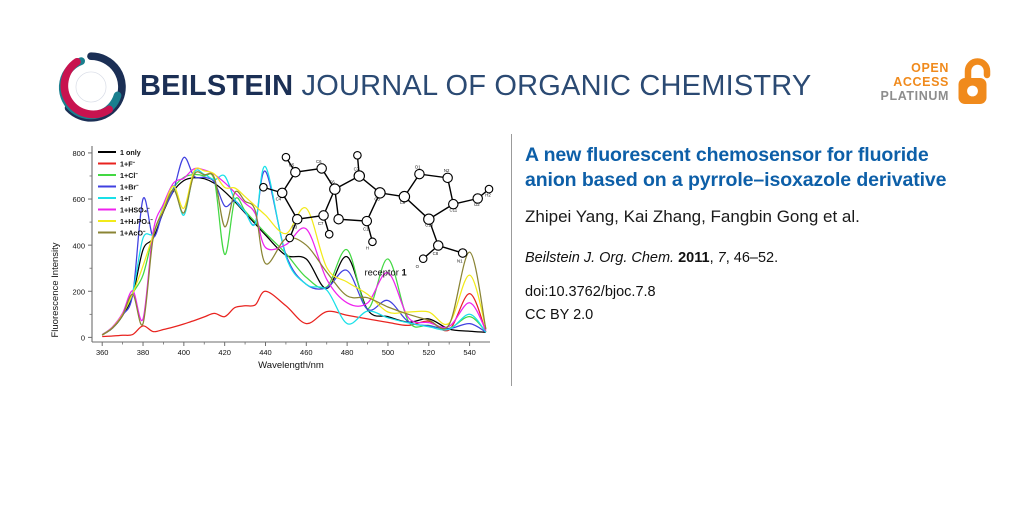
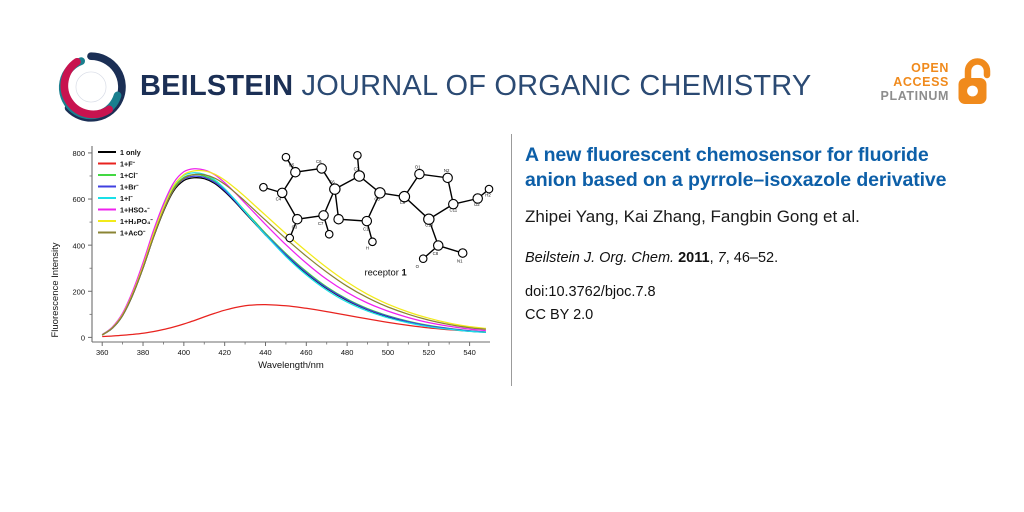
1 only/380: 380 -> 300
1+F⁻/380: 50 -> 20
1+Cl⁻/380: 270 -> 310
1+Br⁻/380: 600 -> 300
1+I⁻/380: 430 -> 320
1+HSO₄⁻/380: 80 -> 320
1+AcO⁻/380: 60 -> 300
1+Br⁻/400: 780 -> 690
1+I⁻/400: 530 -> 700
1+HSO₄⁻/400: 690 -> 720
1+H₂PO₄⁻/400: 560 -> 710
1+AcO⁻/400: 540 -> 690
1+F⁻/420: 90 -> 120
1+Cl⁻/420: 360 -> 640
1+Br⁻/420: 570 -> 640
1+I⁻/420: 700 -> 640
1+H₂PO₄⁻/420: 650 -> 680
1+AcO⁻/420: 480 -> 660
1+F⁻/440: 200 -> 140
1+Br⁻/440: 720 -> 450
1+I⁻/440: 740 -> 440
1+HSO₄⁻/440: 390 -> 490
1+AcO⁻/440: 320 -> 510
1 only/460: 340 -> 280
1+F⁻/460: 60 -> 130
1+Cl⁻/460: 260 -> 290
1+Br⁻/460: 230 -> 280
1+I⁻/460: 230 -> 270
1+HSO₄⁻/460: 470 -> 320
1+H₂PO₄⁻/460: 560 -> 370
1+AcO⁻/460: 400 -> 350
1 only/480: 350 -> 160
1+Cl⁻/480: 380 -> 170
1+Br⁻/480: 290 -> 160
1+I⁻/480: 60 -> 150
1+HSO₄⁻/480: 150 -> 200
1+AcO⁻/480: 180 -> 220
1+Cl⁻/500: 340 -> 90
1+Br⁻/500: 160 -> 90
1+HSO₄⁻/500: 280 -> 110
1+H₂PO₄⁻/500: 110 -> 140
1 only/520: 80 -> 50
1+F⁻/520: 70 -> 40
1+H₂PO₄⁻/520: 110 -> 80
1+F⁻/540: 190 -> 30
1+Cl⁻/540: 90 -> 30
1+Br⁻/540: 60 -> 30
1+I⁻/540: 100 -> 30
1+HSO₄⁻/540: 150 -> 40
1+H₂PO₄⁻/540: 270 -> 50
1+AcO⁻/540: 370 -> 40
